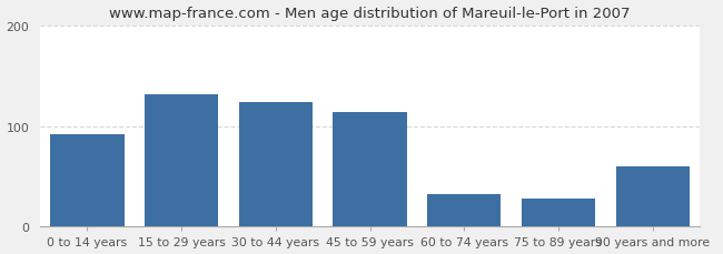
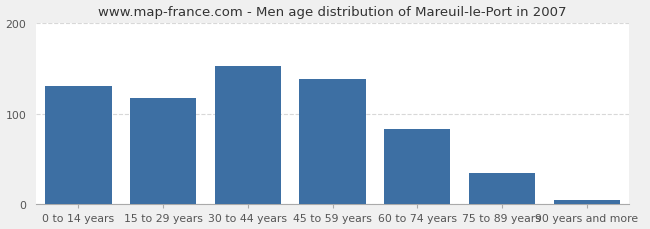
0 to 14 years: 92 -> 130
15 to 29 years: 132 -> 117
30 to 44 years: 124 -> 152
45 to 59 years: 114 -> 138
60 to 74 years: 32 -> 83
75 to 89 years: 28 -> 35
90 years and more: 60 -> 5
